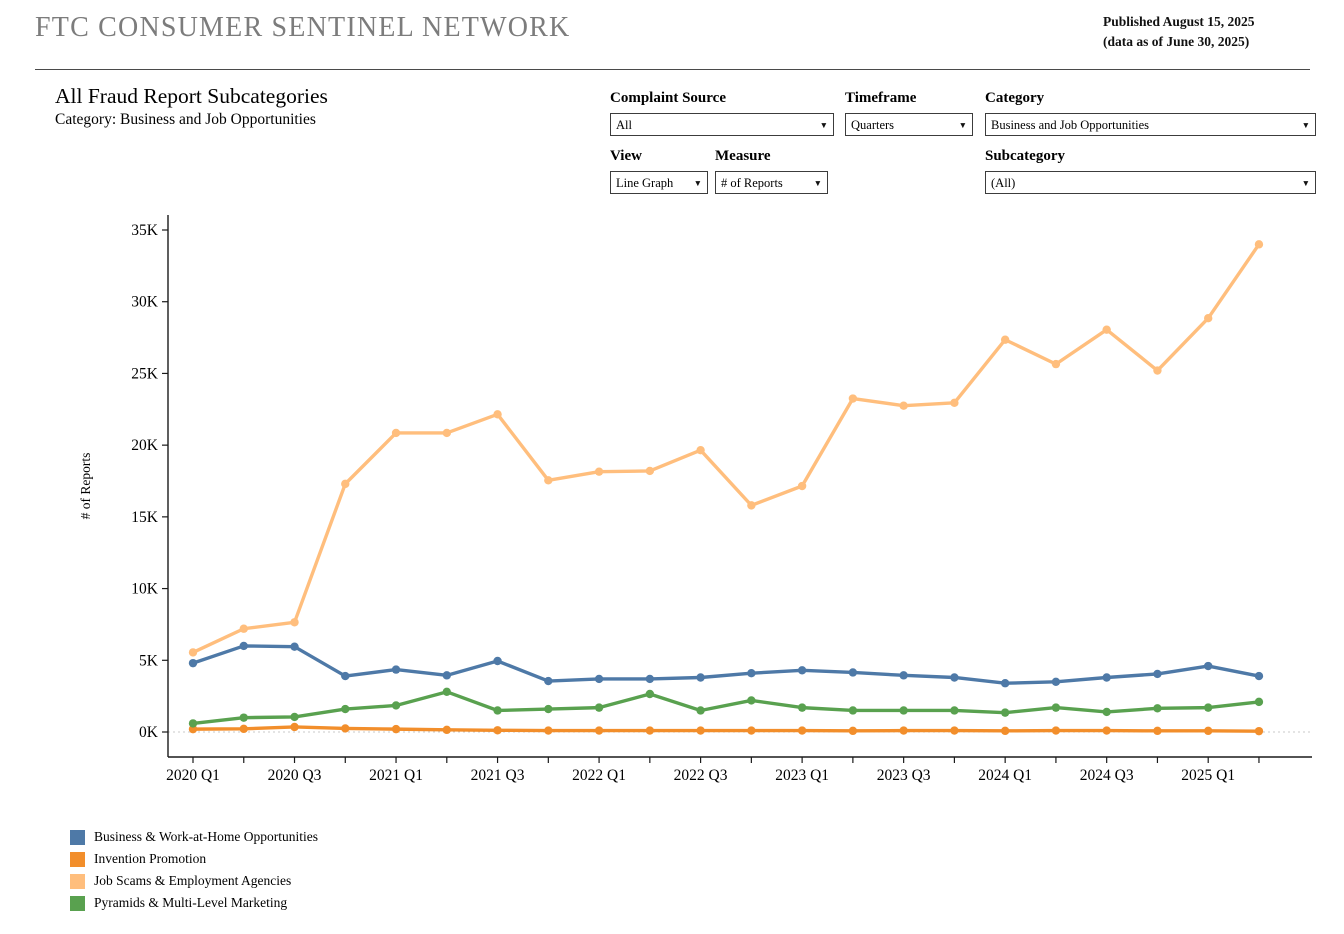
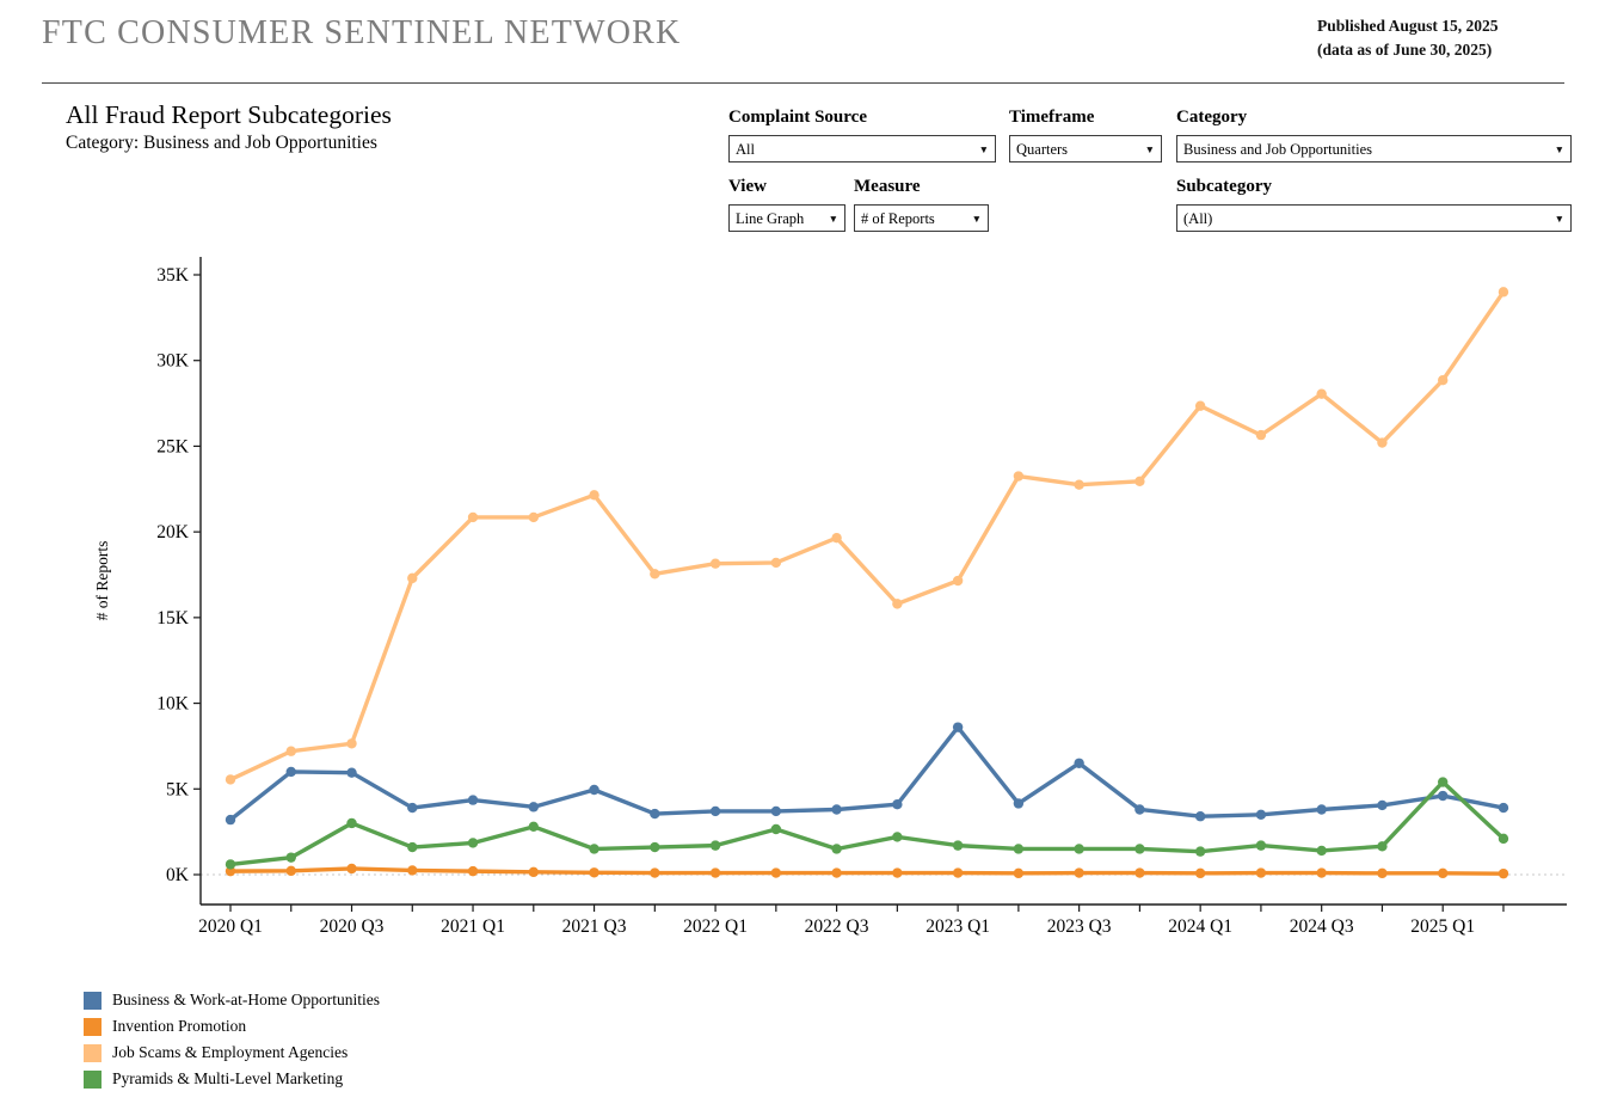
Business & Work-at-Home Opportunities/2020 Q1: 4.8K -> 3.2K
Pyramids & Multi-Level Marketing/2020 Q3: 1.0K -> 3.0K
Business & Work-at-Home Opportunities/2023 Q1: 4.3K -> 8.6K
Business & Work-at-Home Opportunities/2023 Q3: 4.0K -> 6.5K
Pyramids & Multi-Level Marketing/2025 Q1: 1.7K -> 5.4K
